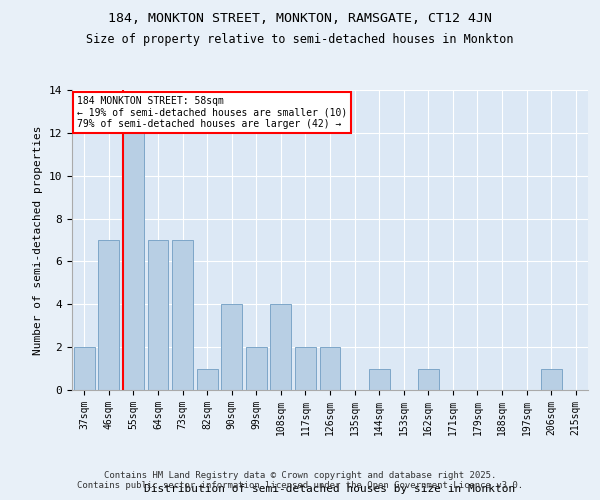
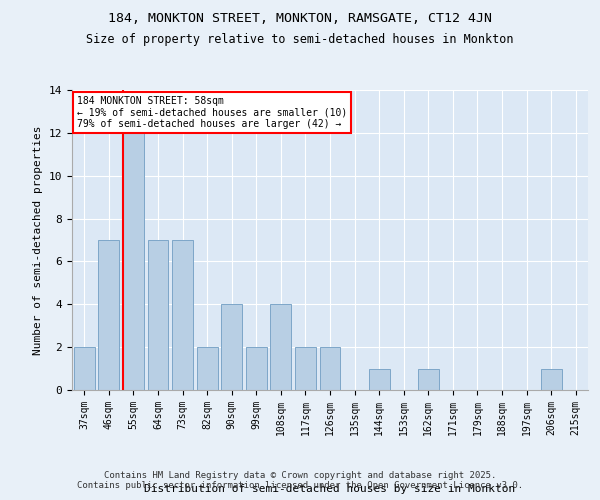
82sqm: 1 -> 2
